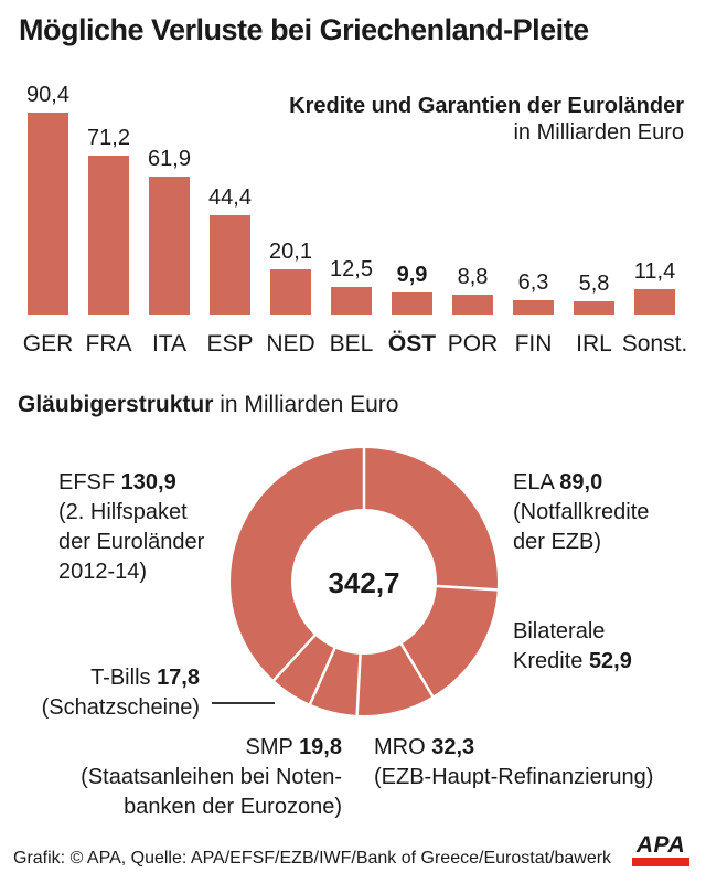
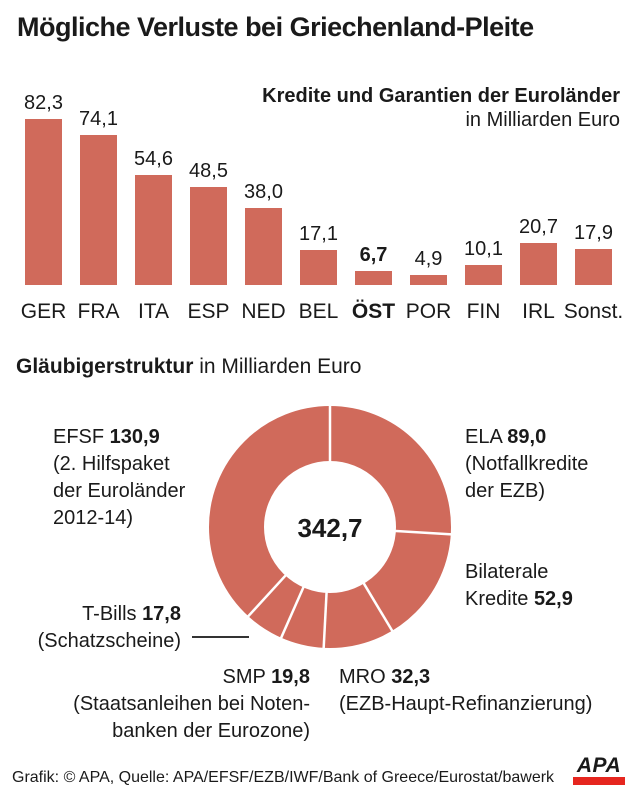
Kredite und Garantien der Euroländer/GER: 90,4 -> 82,3
Kredite und Garantien der Euroländer/FRA: 71,2 -> 74,1
Kredite und Garantien der Euroländer/ITA: 61,9 -> 54,6
Kredite und Garantien der Euroländer/ESP: 44,4 -> 48,5
Kredite und Garantien der Euroländer/NED: 20,1 -> 38,0
Kredite und Garantien der Euroländer/BEL: 12,5 -> 17,1
Kredite und Garantien der Euroländer/ÖST: 9,9 -> 6,7
Kredite und Garantien der Euroländer/POR: 8,8 -> 4,9
Kredite und Garantien der Euroländer/FIN: 6,3 -> 10,1
Kredite und Garantien der Euroländer/IRL: 5,8 -> 20,7
Kredite und Garantien der Euroländer/Sonst.: 11,4 -> 17,9
